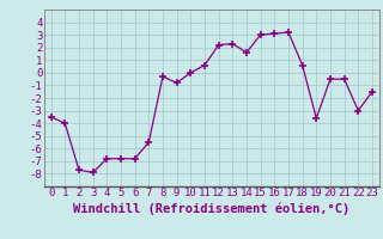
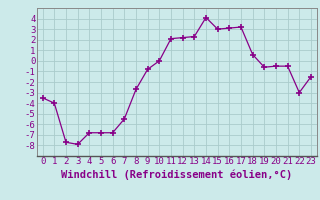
8: -0.3 -> -2.7
11: 0.6 -> 2.1
14: 1.6 -> 4.1
19: -3.6 -> -0.6
